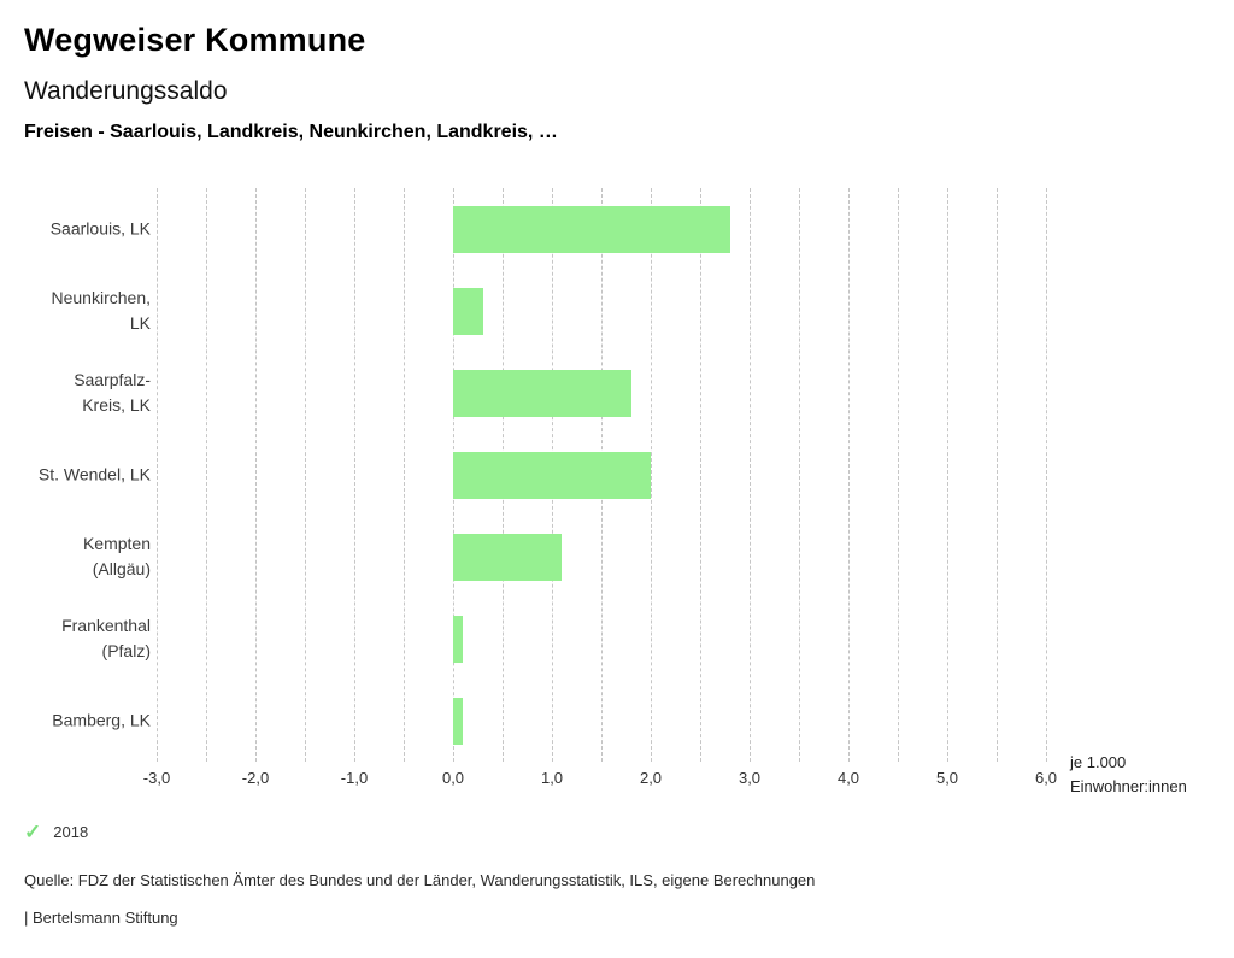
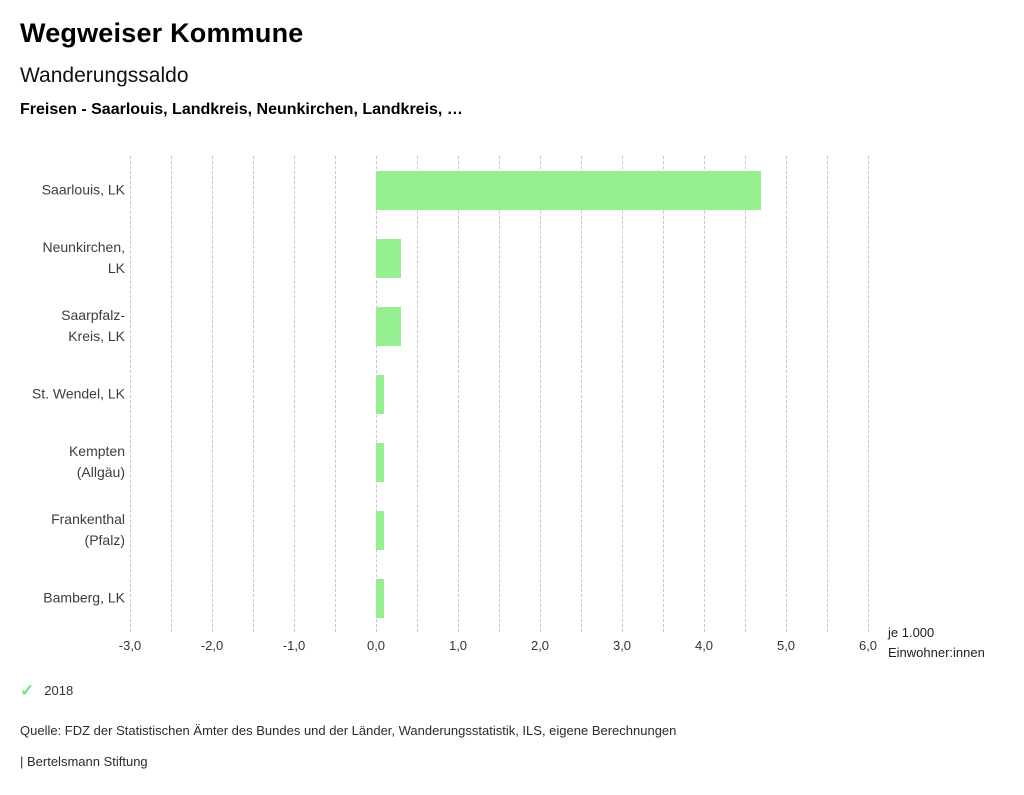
Saarlouis, LK: 2,8 -> 4,7
Saarpfalz- Kreis, LK: 1,8 -> 0,3
St. Wendel, LK: 2,0 -> 0,1
Kempten (Allgäu): 1,1 -> 0,1
